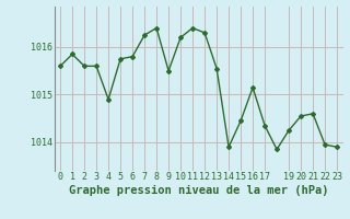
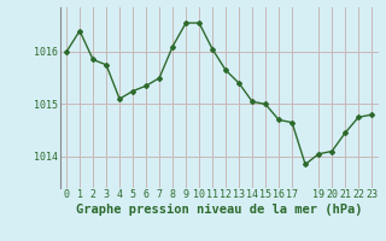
0: 1015.60 -> 1016.00
1: 1015.85 -> 1016.40
2: 1015.60 -> 1015.85
3: 1015.60 -> 1015.75
4: 1014.90 -> 1015.10
5: 1015.75 -> 1015.25
6: 1015.80 -> 1015.35
7: 1016.25 -> 1015.50
8: 1016.40 -> 1016.10
9: 1015.50 -> 1016.55
10: 1016.20 -> 1016.55
11: 1016.40 -> 1016.05
12: 1016.30 -> 1015.65
13: 1015.55 -> 1015.40
14: 1013.90 -> 1015.05
15: 1014.45 -> 1015.00
16: 1015.15 -> 1014.70
17: 1014.35 -> 1014.65
19: 1014.25 -> 1014.05
20: 1014.55 -> 1014.10
21: 1014.60 -> 1014.45
22: 1013.95 -> 1014.75
23: 1013.90 -> 1014.80
